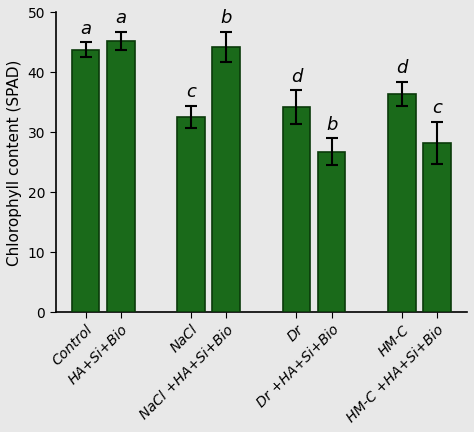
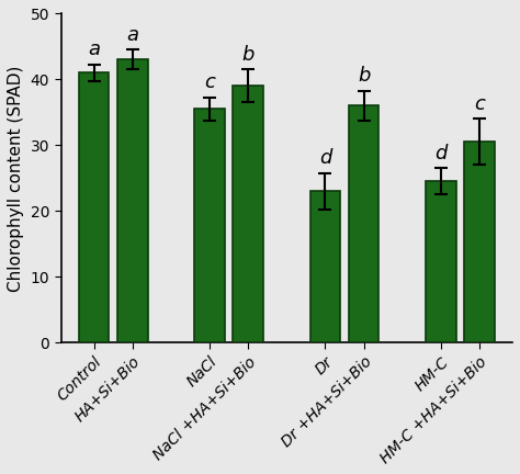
Control: 43.8 -> 41.0
HA+Si+Bio: 45.2 -> 43.0
NaCl: 32.6 -> 35.5
NaCl +HA+Si+Bio: 44.2 -> 39.0
Dr: 34.2 -> 23.0
Dr +HA+Si+Bio: 26.8 -> 36.0
HM-C: 36.4 -> 24.5
HM-C +HA+Si+Bio: 28.2 -> 30.5
